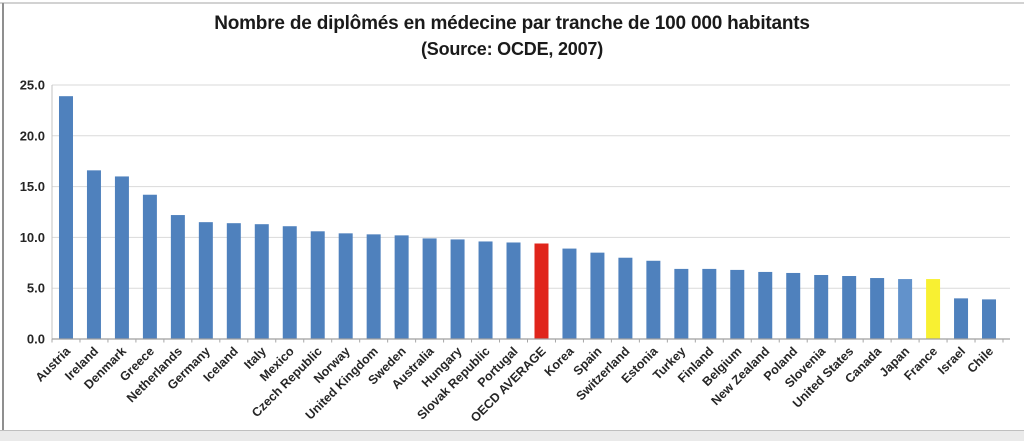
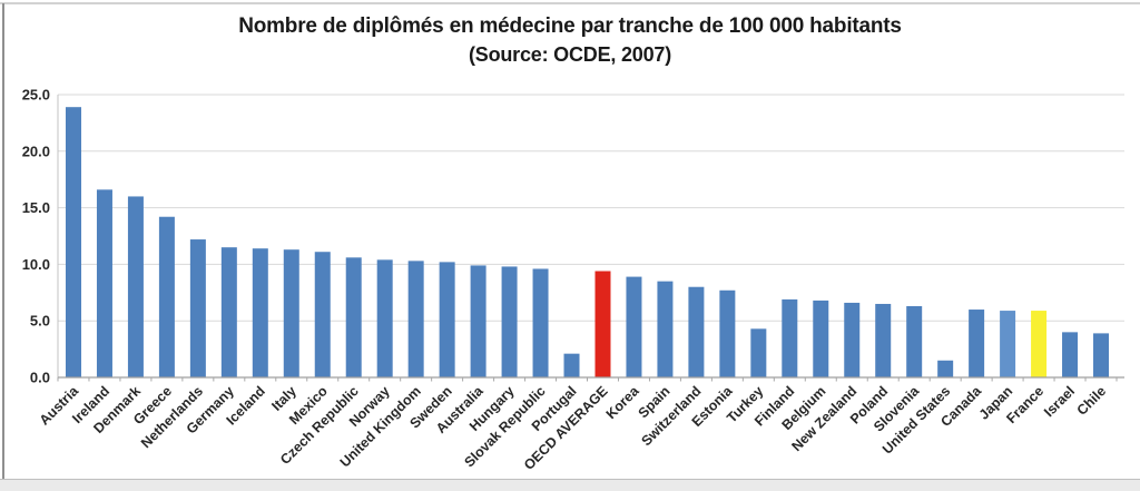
Portugal: 9.5 -> 2.1
Turkey: 6.9 -> 4.3
United States: 6.2 -> 1.5
